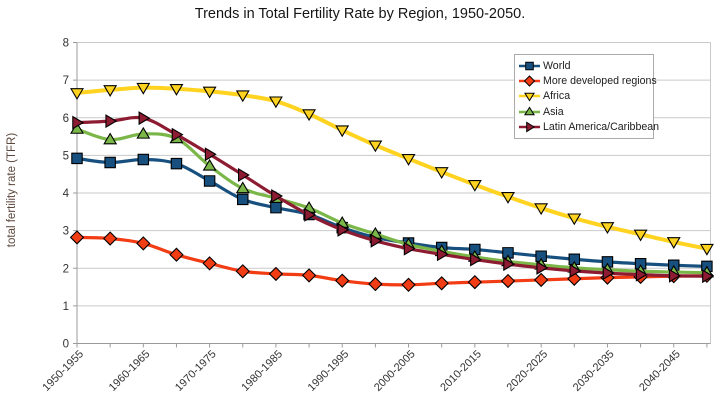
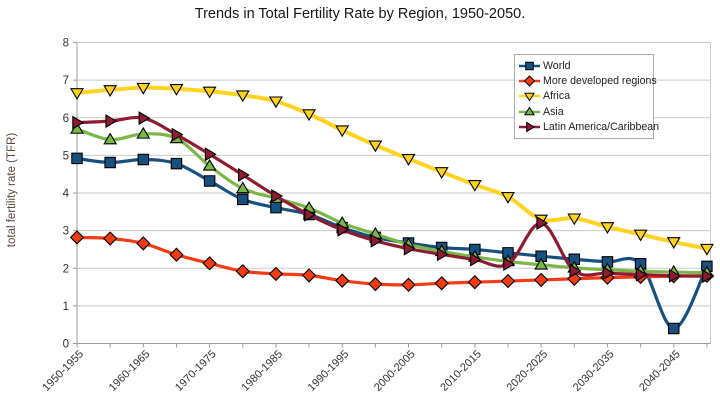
Africa/2020-2025: 3.6 -> 3.3
Latin America/Caribbean/2020-2025: 2.0 -> 3.2
World/2040-2045: 2.1 -> 0.4
